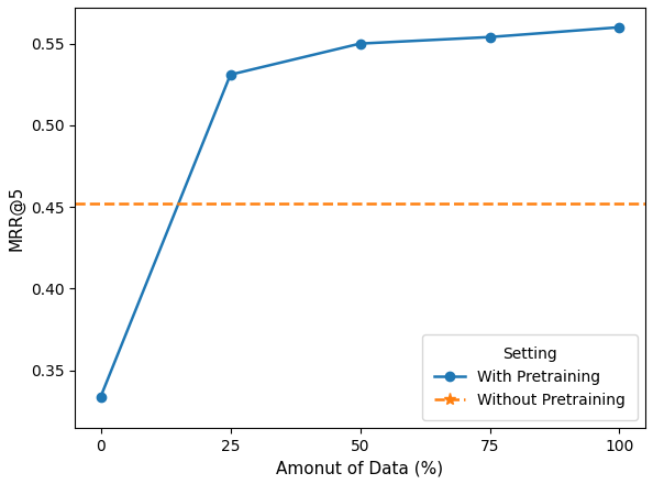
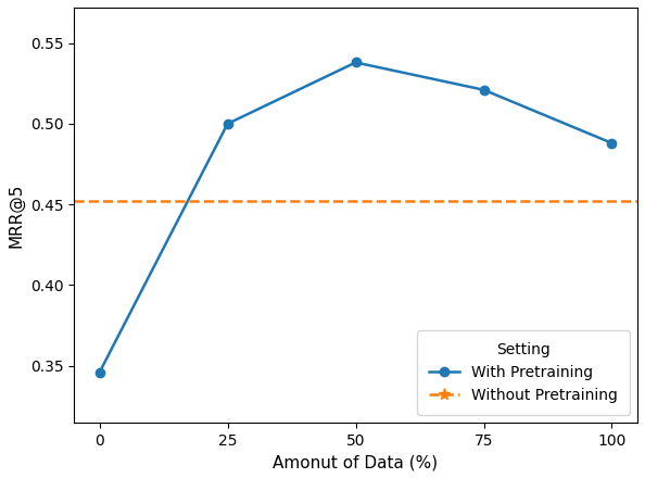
0: 0.334 -> 0.346
25: 0.531 -> 0.500
50: 0.550 -> 0.538
75: 0.554 -> 0.521
100: 0.560 -> 0.488
